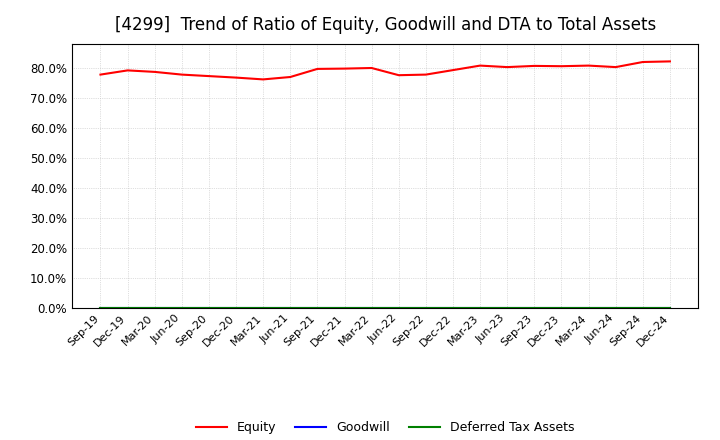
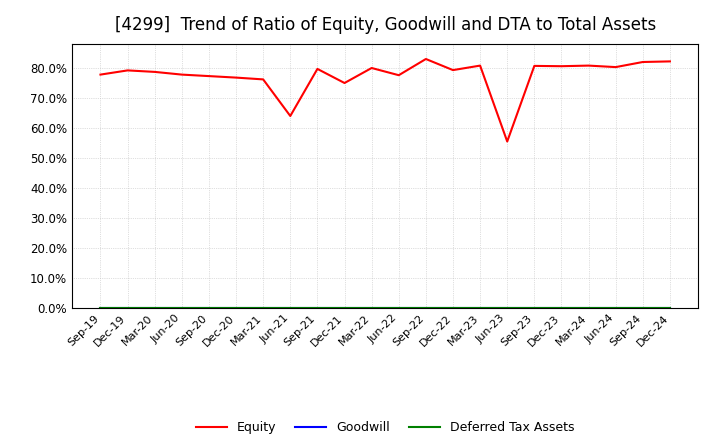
Equity/Jun-21: 77.0% -> 64.0%
Equity/Dec-21: 79.8% -> 75.0%
Equity/Sep-22: 77.8% -> 83.0%
Equity/Jun-23: 80.3% -> 55.5%
